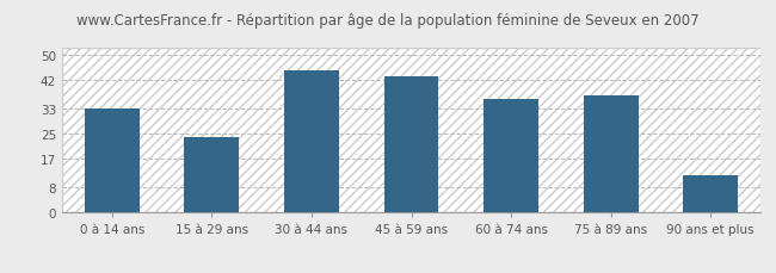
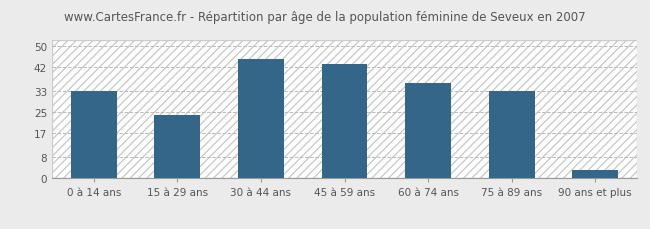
75 à 89 ans: 37 -> 33
90 ans et plus: 12 -> 3
